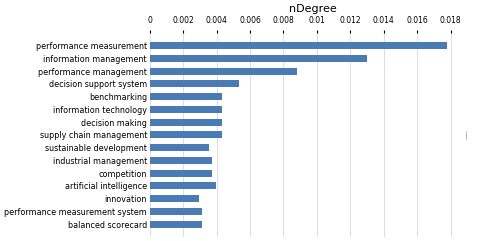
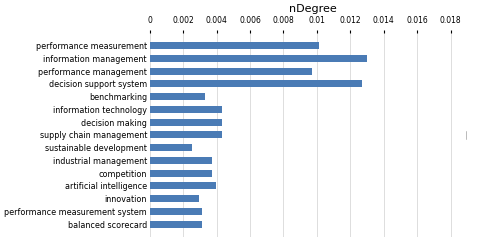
performance measurement: 0.0178 -> 0.0101
performance management: 0.0088 -> 0.0097
decision support system: 0.0053 -> 0.0127
benchmarking: 0.0043 -> 0.0033
sustainable development: 0.0036 -> 0.0025
